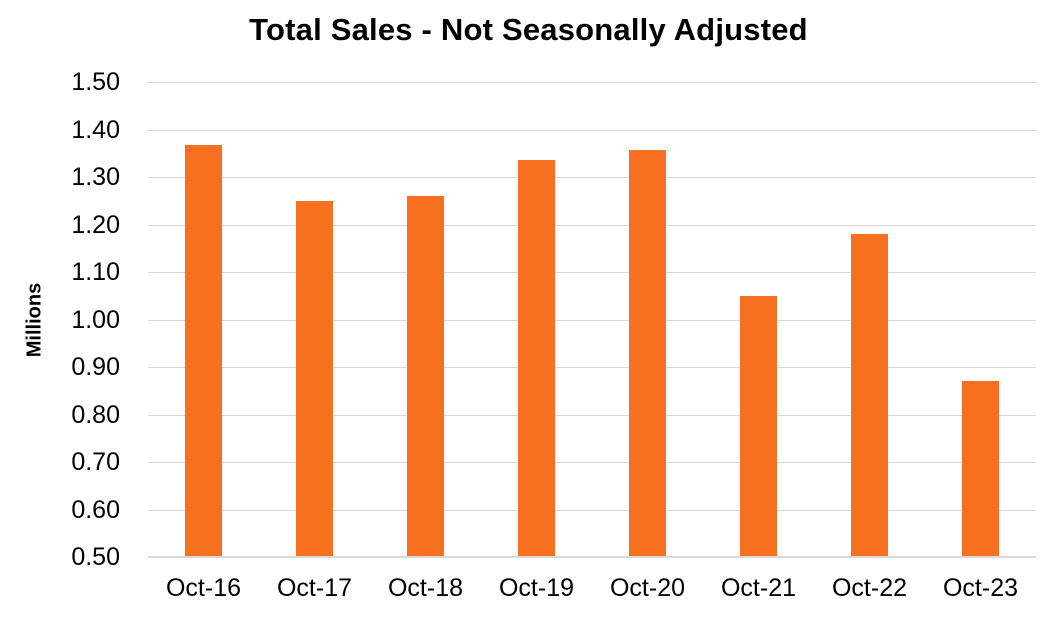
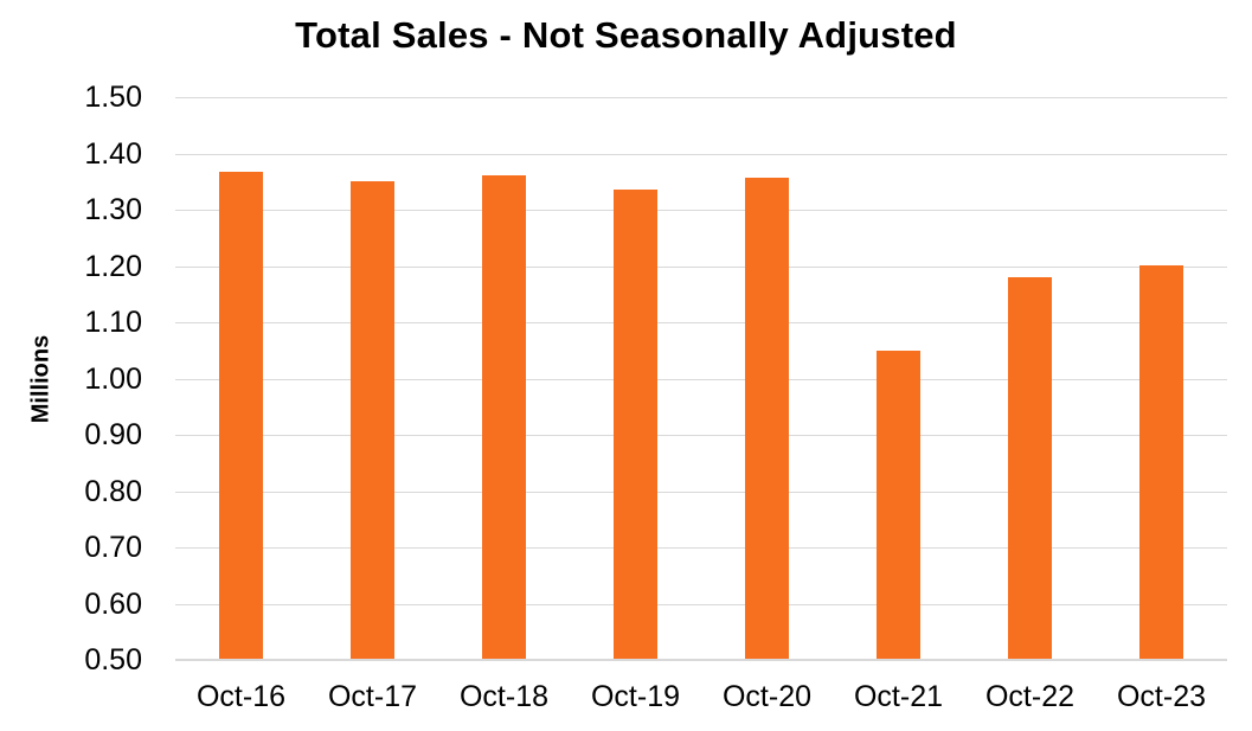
Oct-17: 1.25 -> 1.35
Oct-18: 1.26 -> 1.36
Oct-23: 0.87 -> 1.20
